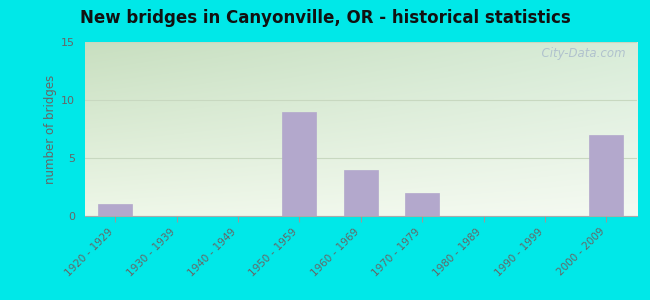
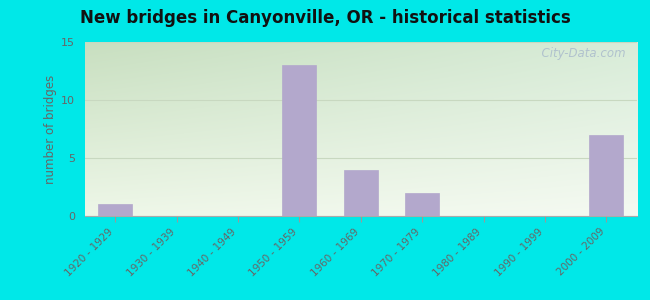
1950 - 1959: 9 -> 13
